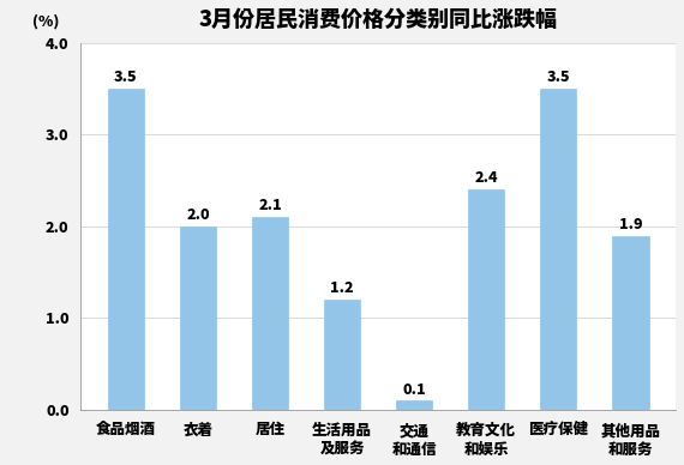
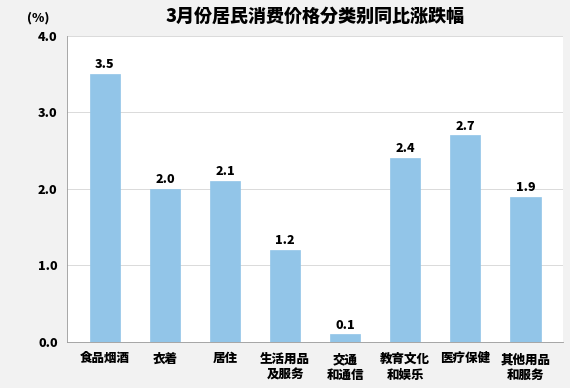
医疗保健: 3.5 -> 2.7
